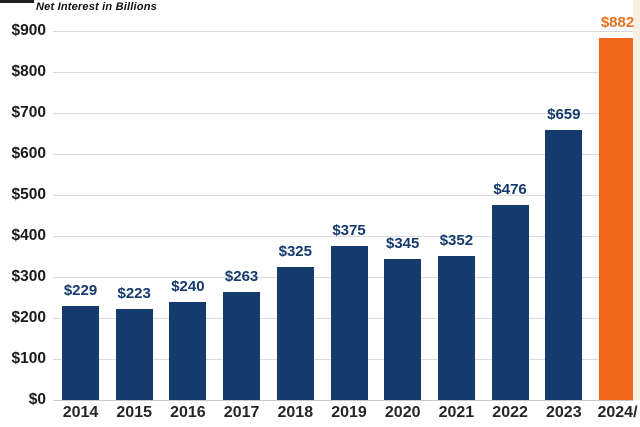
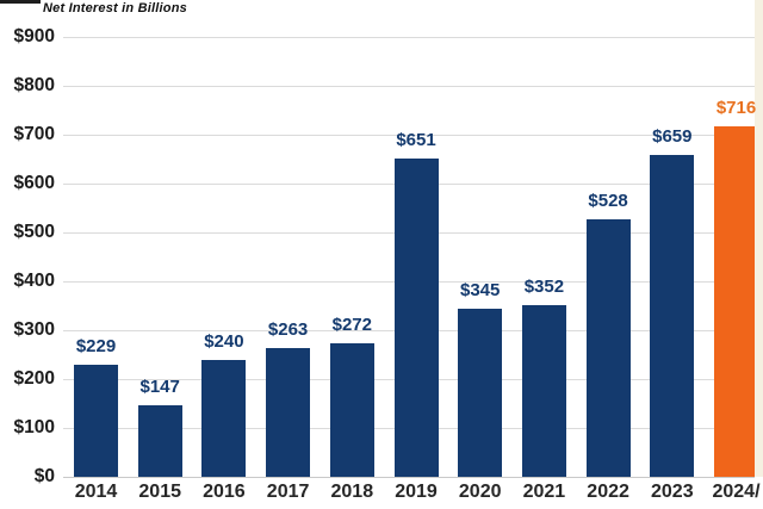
2015: $223 -> $147
2018: $325 -> $272
2019: $375 -> $651
2022: $476 -> $528
2024/: $882 -> $716
